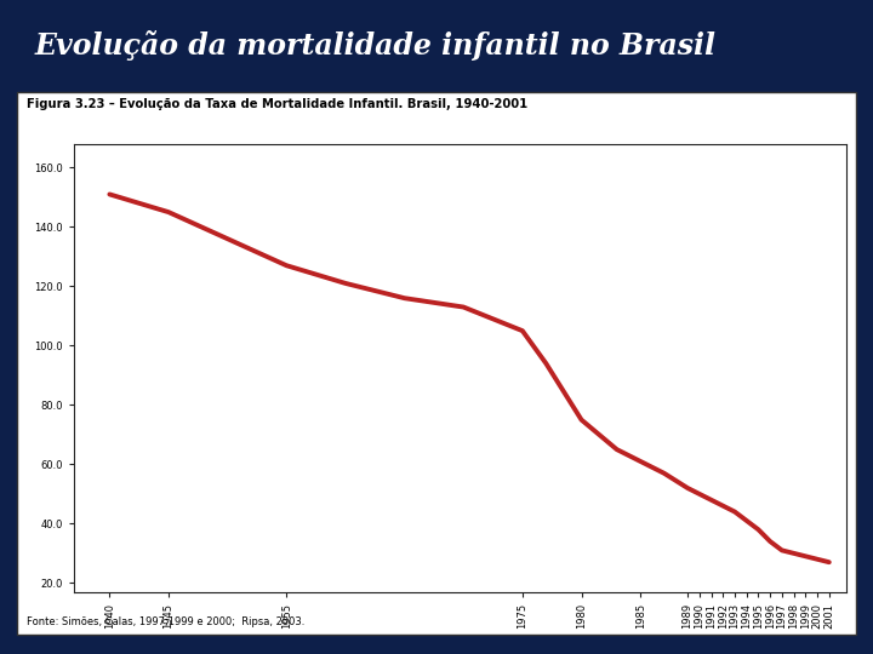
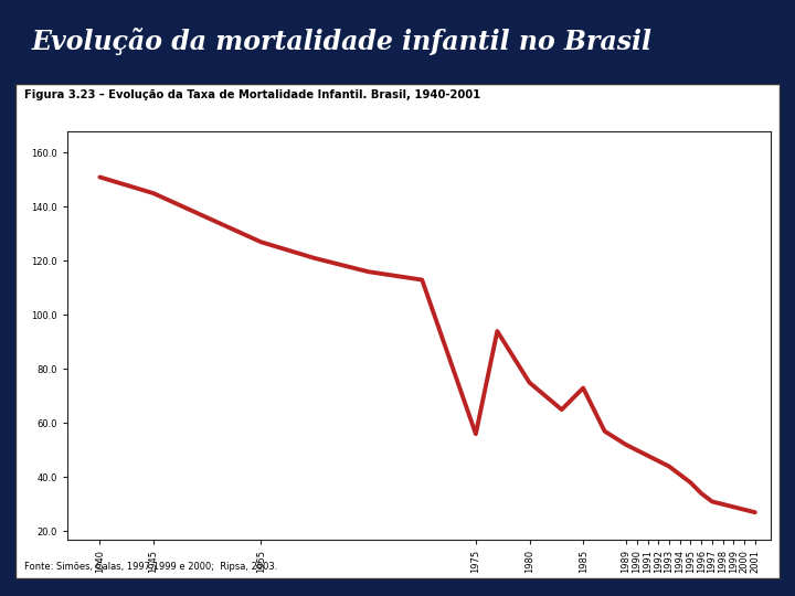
1975: 105 -> 56
1985: 61 -> 73
